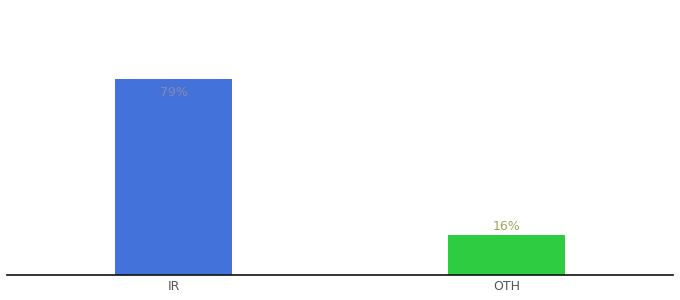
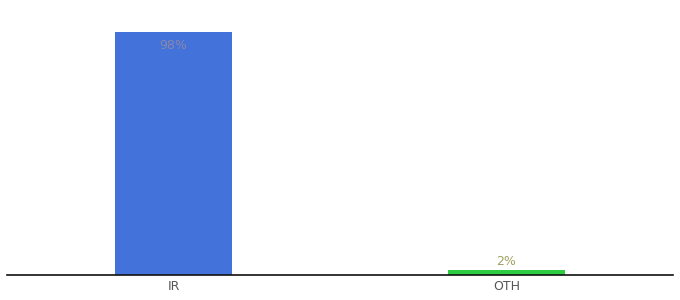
IR: 79% -> 98%
OTH: 16% -> 2%
